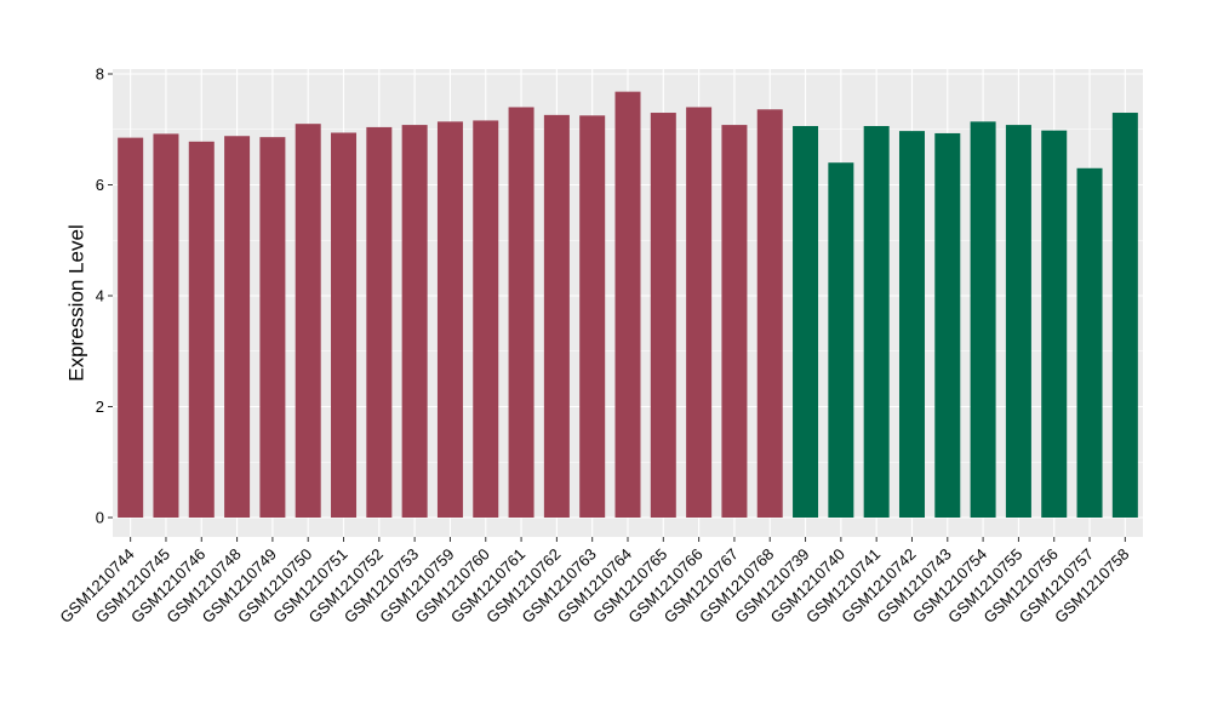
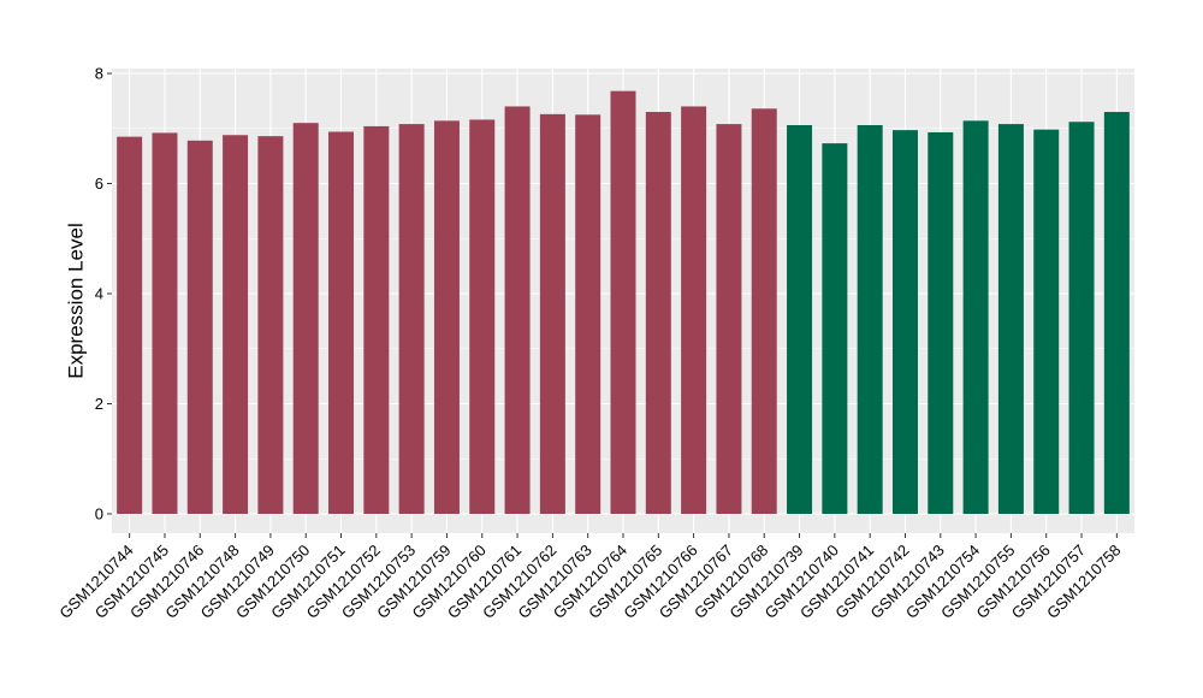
GSM1210740: 6.4 -> 6.7
GSM1210757: 6.3 -> 7.1
